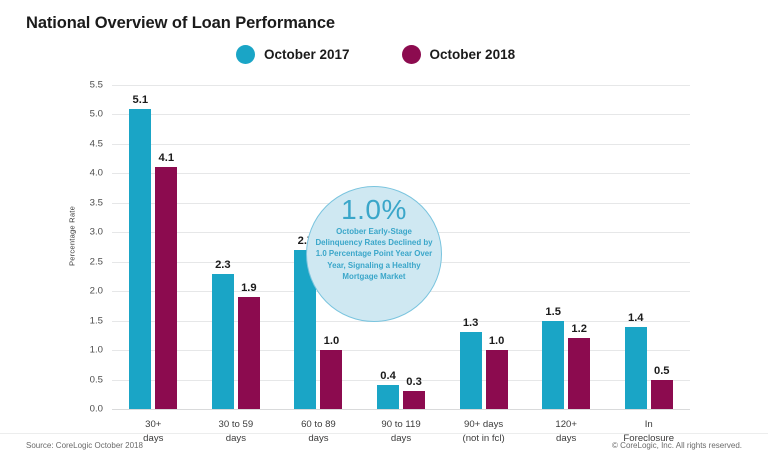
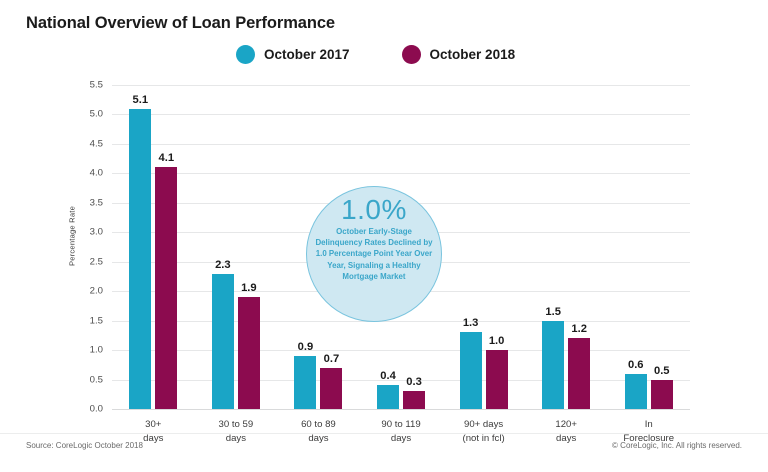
October 2017/60 to 89 days: 2.7 -> 0.9
October 2018/60 to 89 days: 1.0 -> 0.7
October 2017/In Foreclosure: 1.4 -> 0.6
